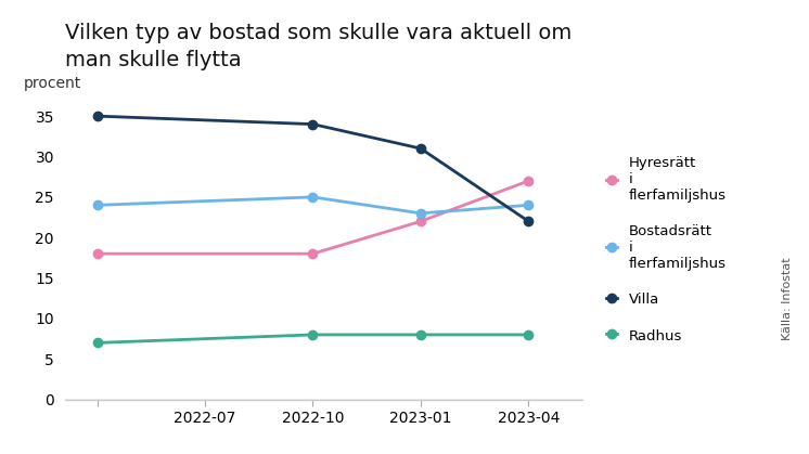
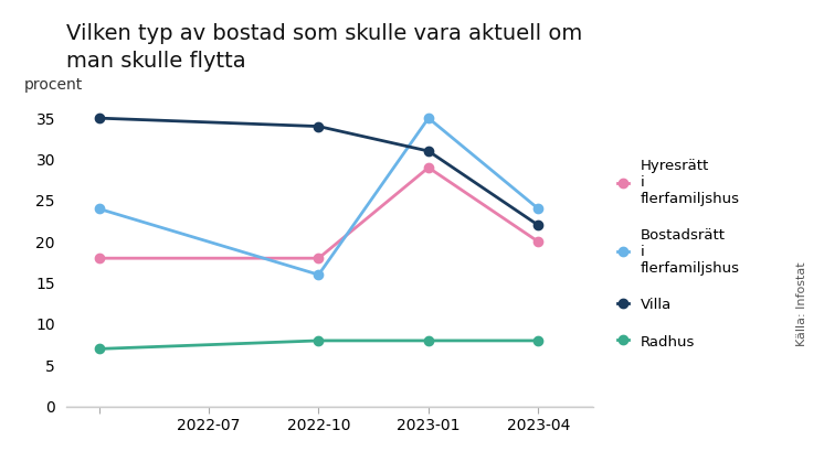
Bostadsrätt i flerfamiljshus/2022-10: 25 -> 16
Hyresrätt i flerfamiljshus/2023-01: 22 -> 29
Bostadsrätt i flerfamiljshus/2023-01: 23 -> 35
Hyresrätt i flerfamiljshus/2023-04: 27 -> 20
